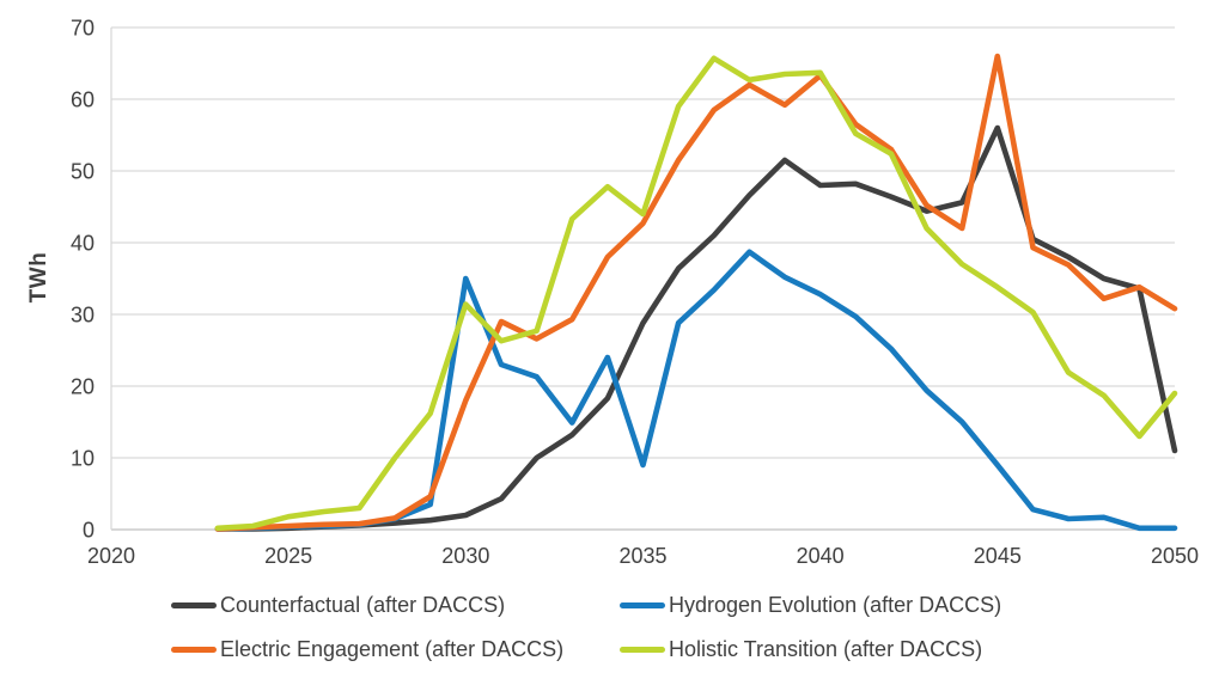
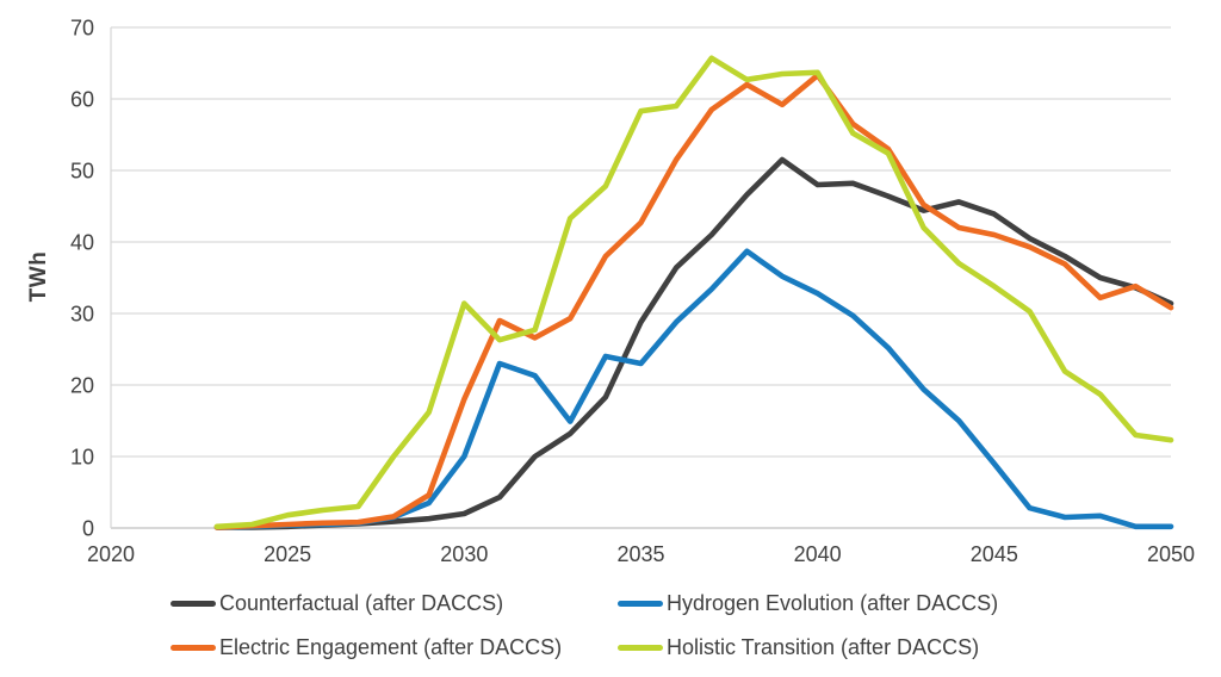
Hydrogen Evolution (after DACCS)/2030: 35 -> 10
Hydrogen Evolution (after DACCS)/2035: 9 -> 23
Holistic Transition (after DACCS)/2035: 44 -> 58
Counterfactual (after DACCS)/2045: 56 -> 44
Electric Engagement (after DACCS)/2045: 66 -> 41
Counterfactual (after DACCS)/2050: 11 -> 31
Holistic Transition (after DACCS)/2050: 19 -> 12
